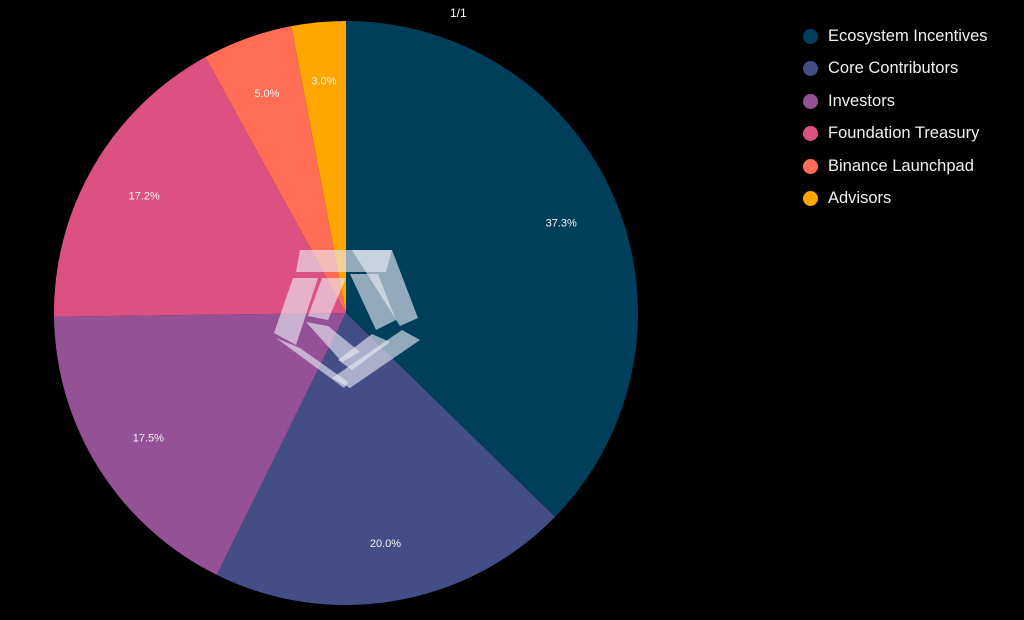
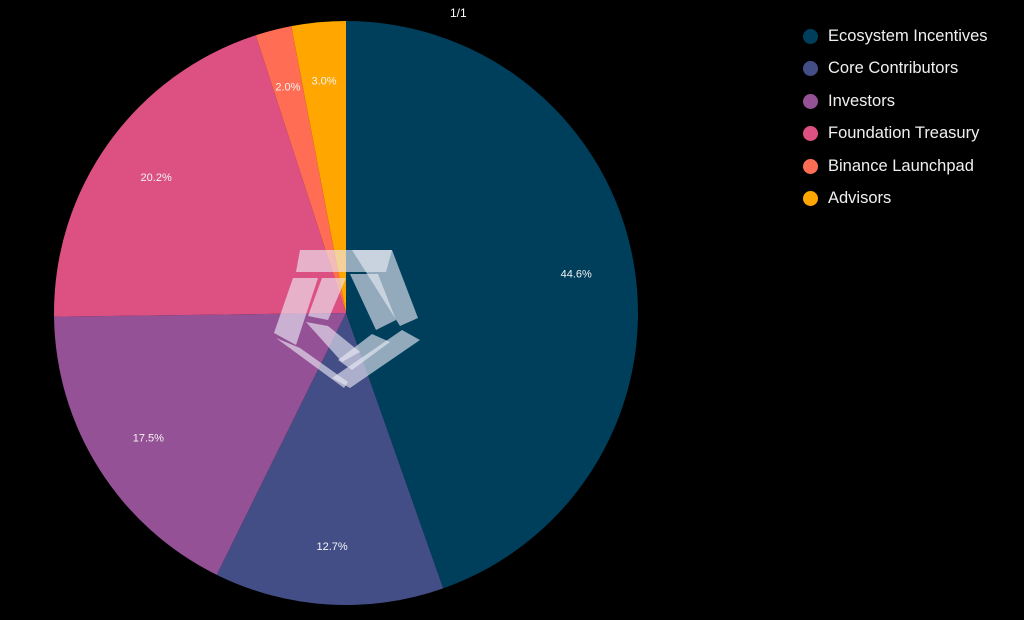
Ecosystem Incentives: 37.3% -> 44.6%
Core Contributors: 20.0% -> 12.7%
Foundation Treasury: 17.2% -> 20.2%
Binance Launchpad: 5.0% -> 2.0%
